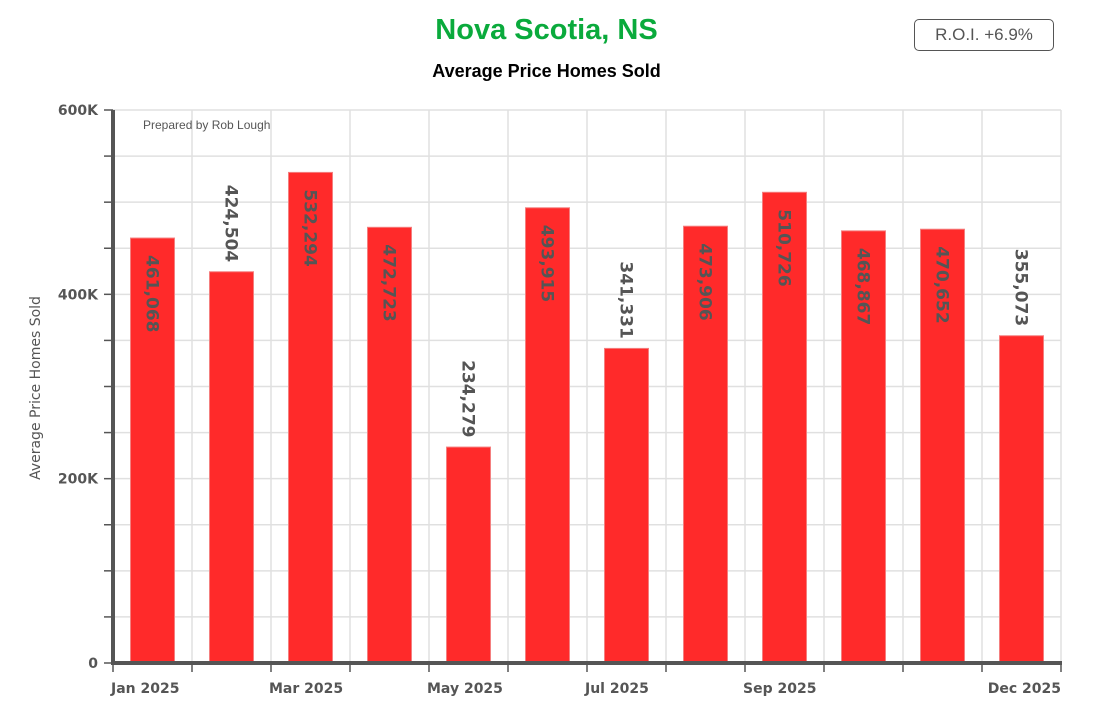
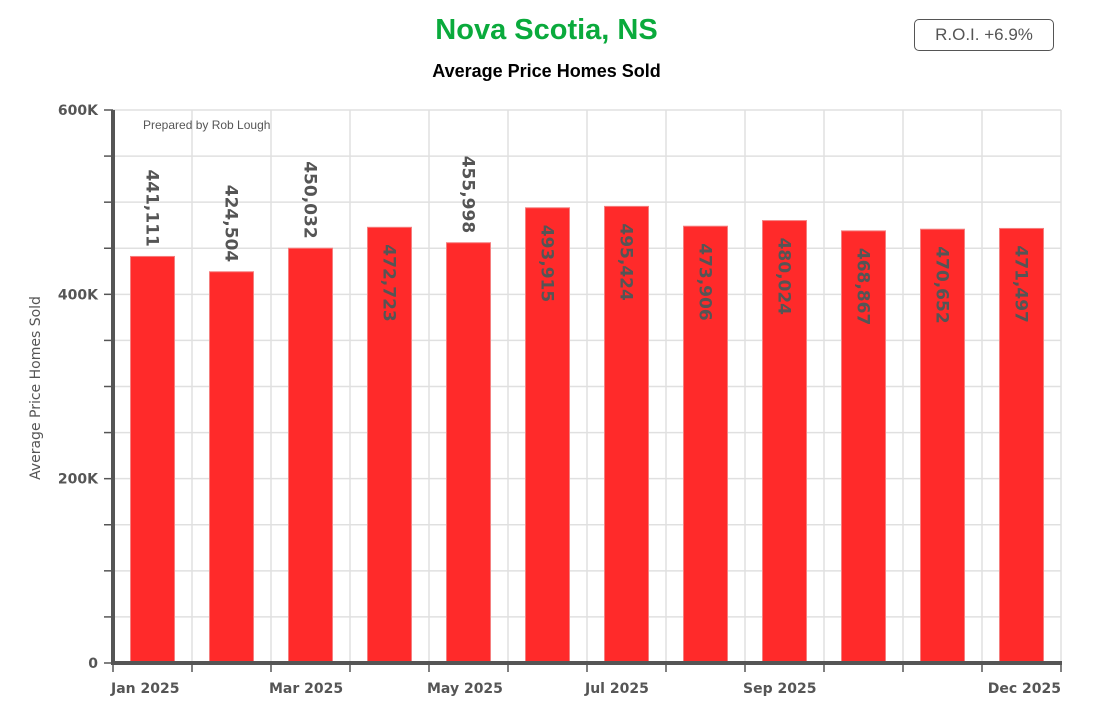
Jan 2025: 461,068 -> 441,111
Mar 2025: 532,294 -> 450,032
May 2025: 234,279 -> 455,998
Jul 2025: 341,331 -> 495,424
Sep 2025: 510,726 -> 480,024
Dec 2025: 355,073 -> 471,497
